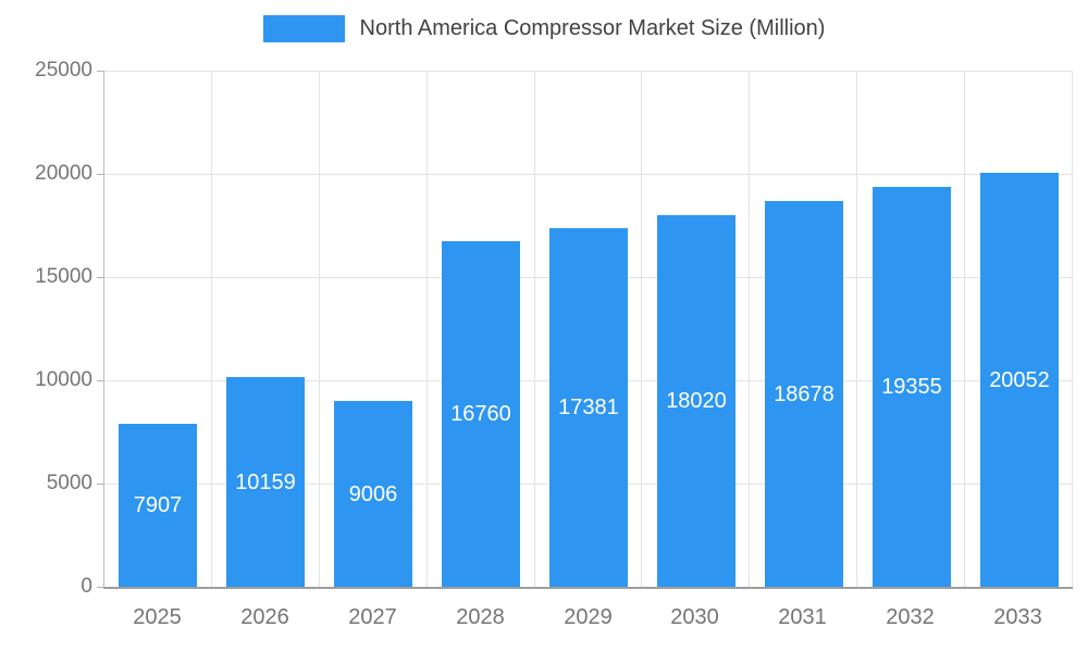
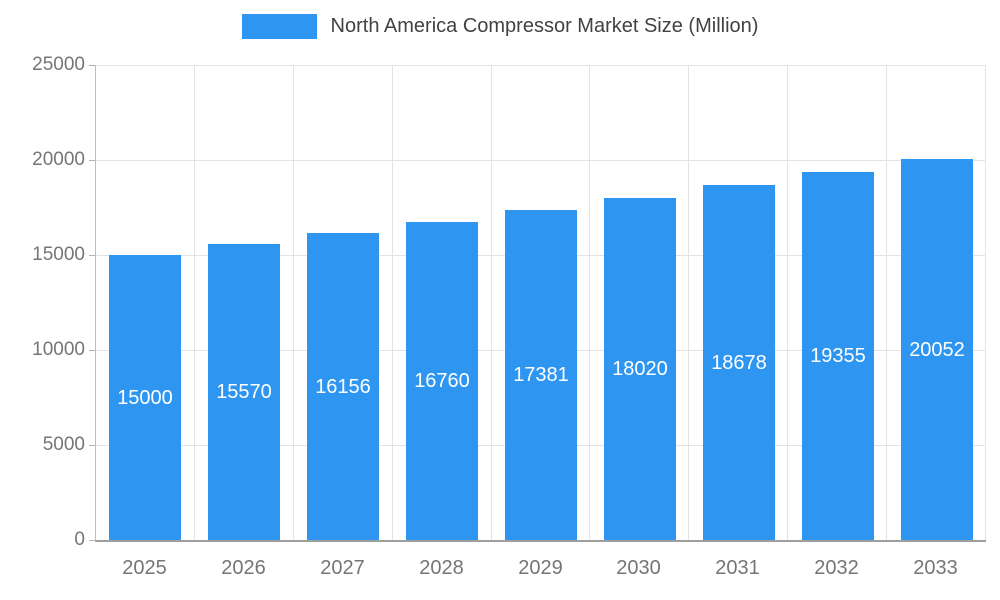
2025: 7907 -> 15000
2026: 10159 -> 15570
2027: 9006 -> 16156
